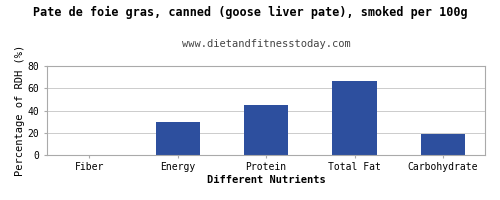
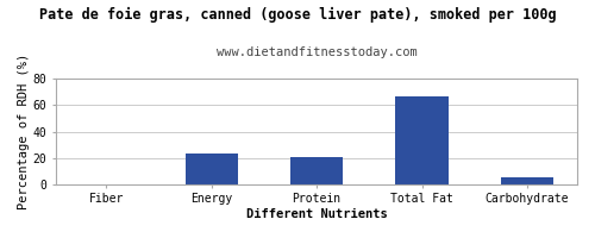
Energy: 30 -> 24
Protein: 45 -> 20
Carbohydrate: 19 -> 5
